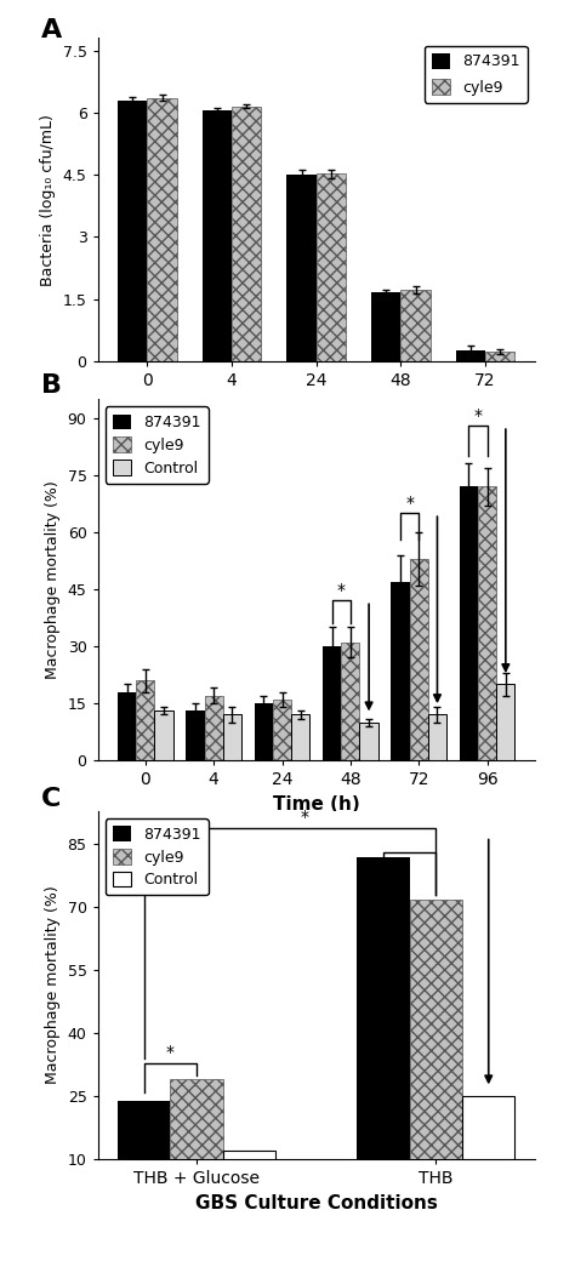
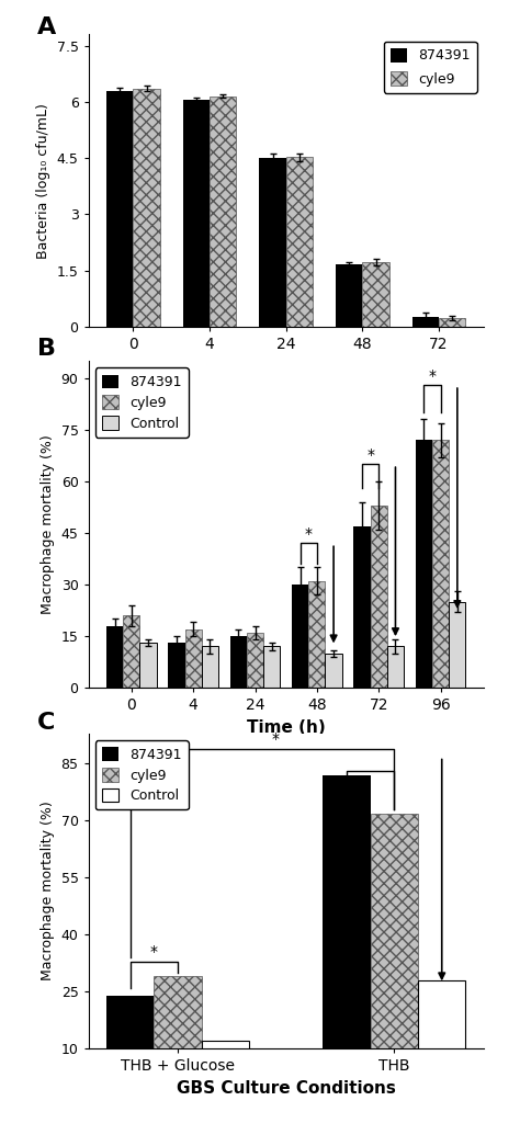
Control/96: 20 -> 25
Control/THB: 25 -> 28
